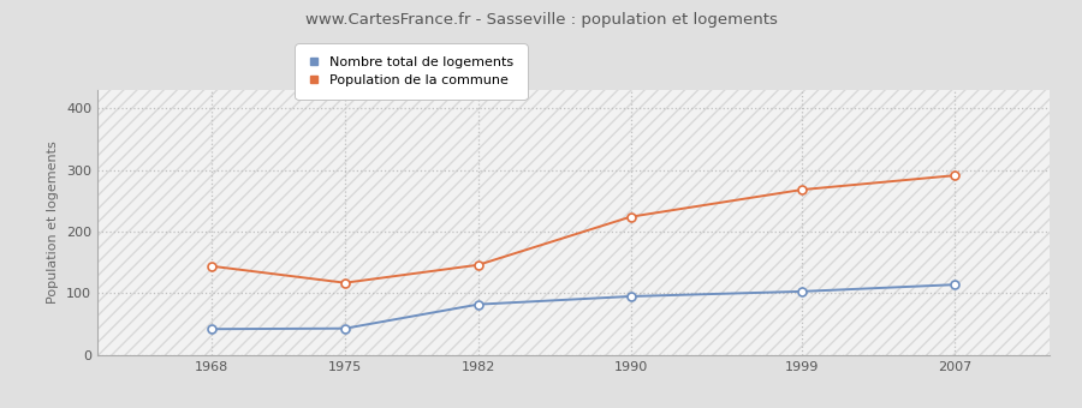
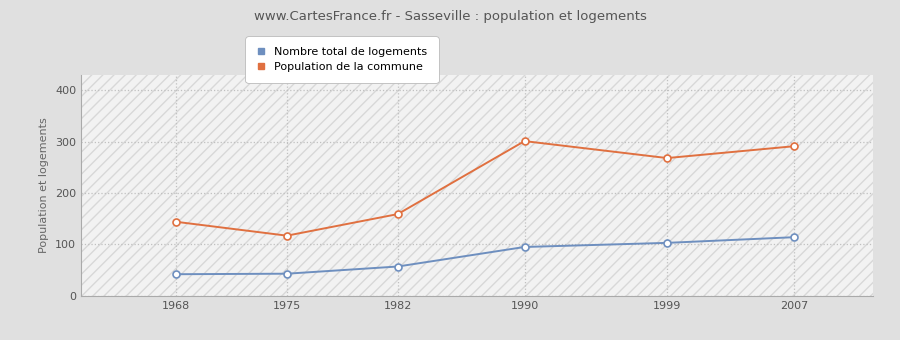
Nombre total de logements/1982: 82 -> 57
Population de la commune/1982: 146 -> 159
Population de la commune/1990: 224 -> 301
